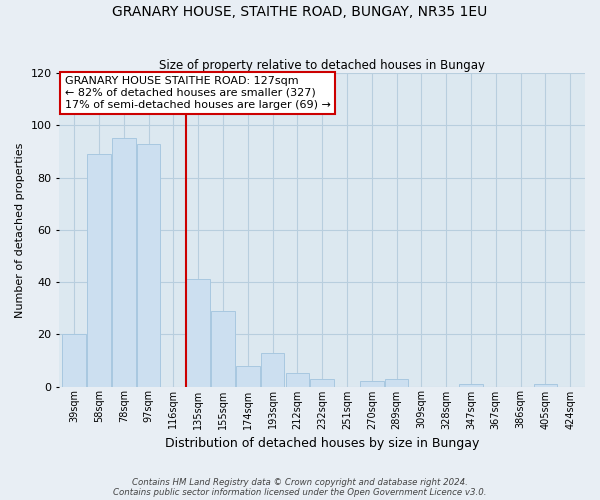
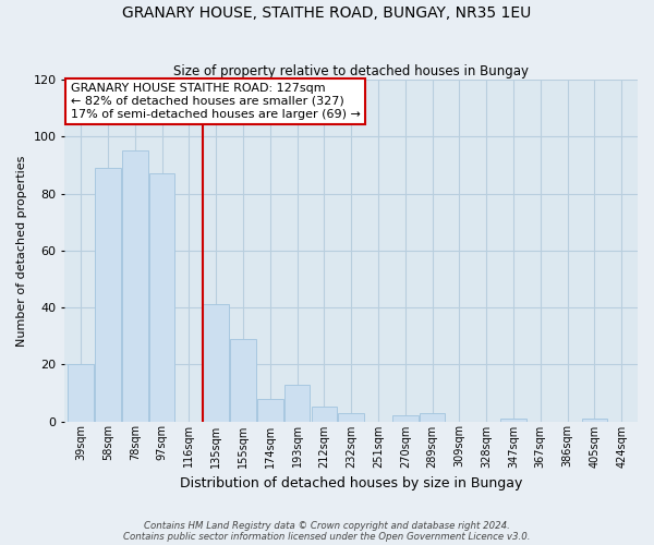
97sqm: 93 -> 87
